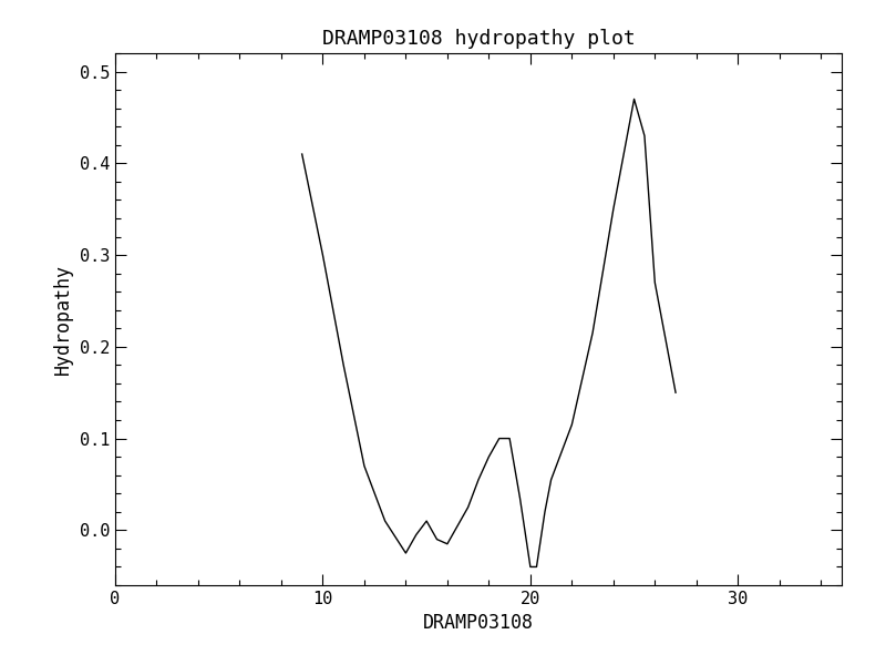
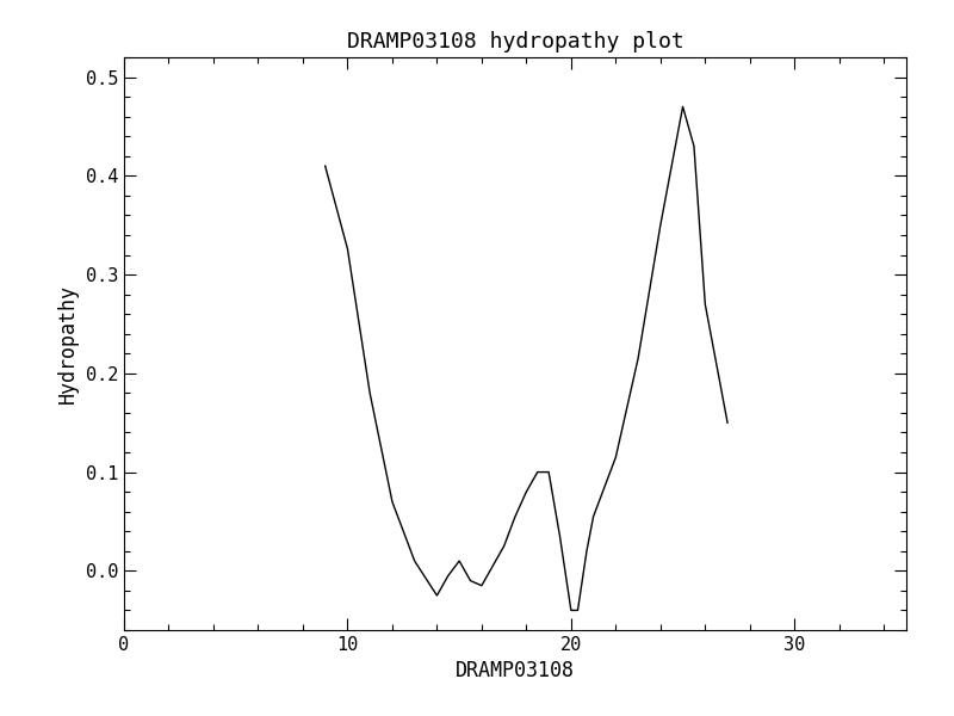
10: 0.300 -> 0.326
